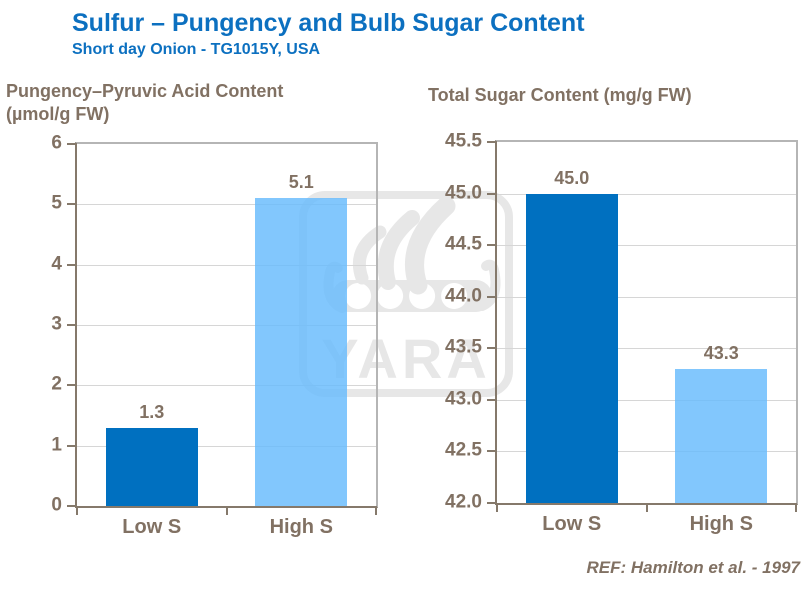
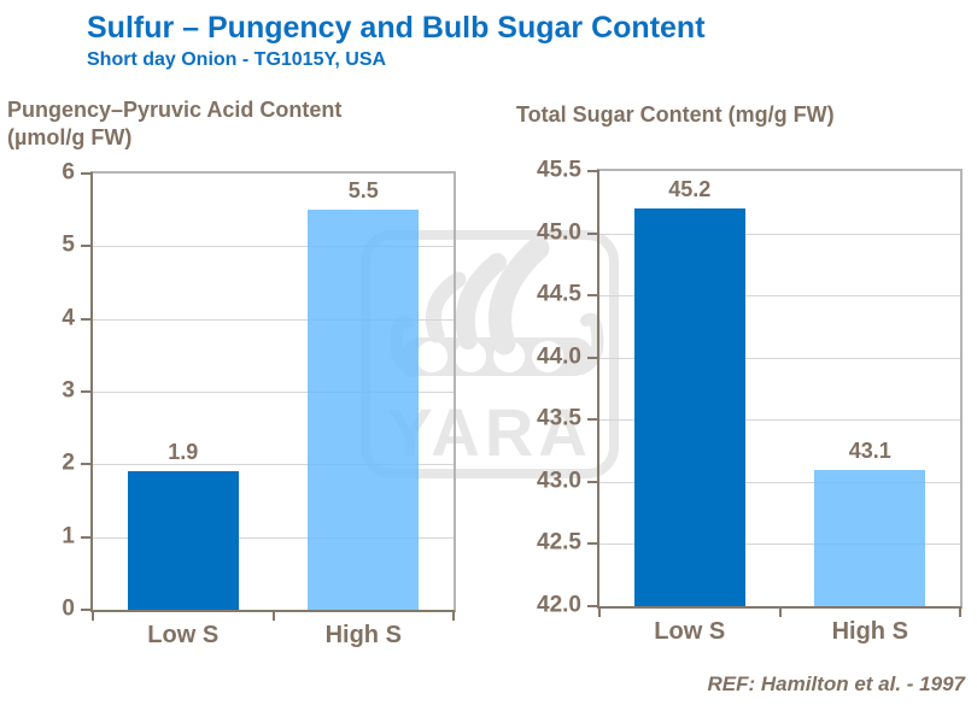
Pungency–Pyruvic Acid Content (µmol/g FW)/Low S: 1.3 -> 1.9
Pungency–Pyruvic Acid Content (µmol/g FW)/High S: 5.1 -> 5.5
Total Sugar Content (mg/g FW)/Low S: 45.0 -> 45.2
Total Sugar Content (mg/g FW)/High S: 43.3 -> 43.1
